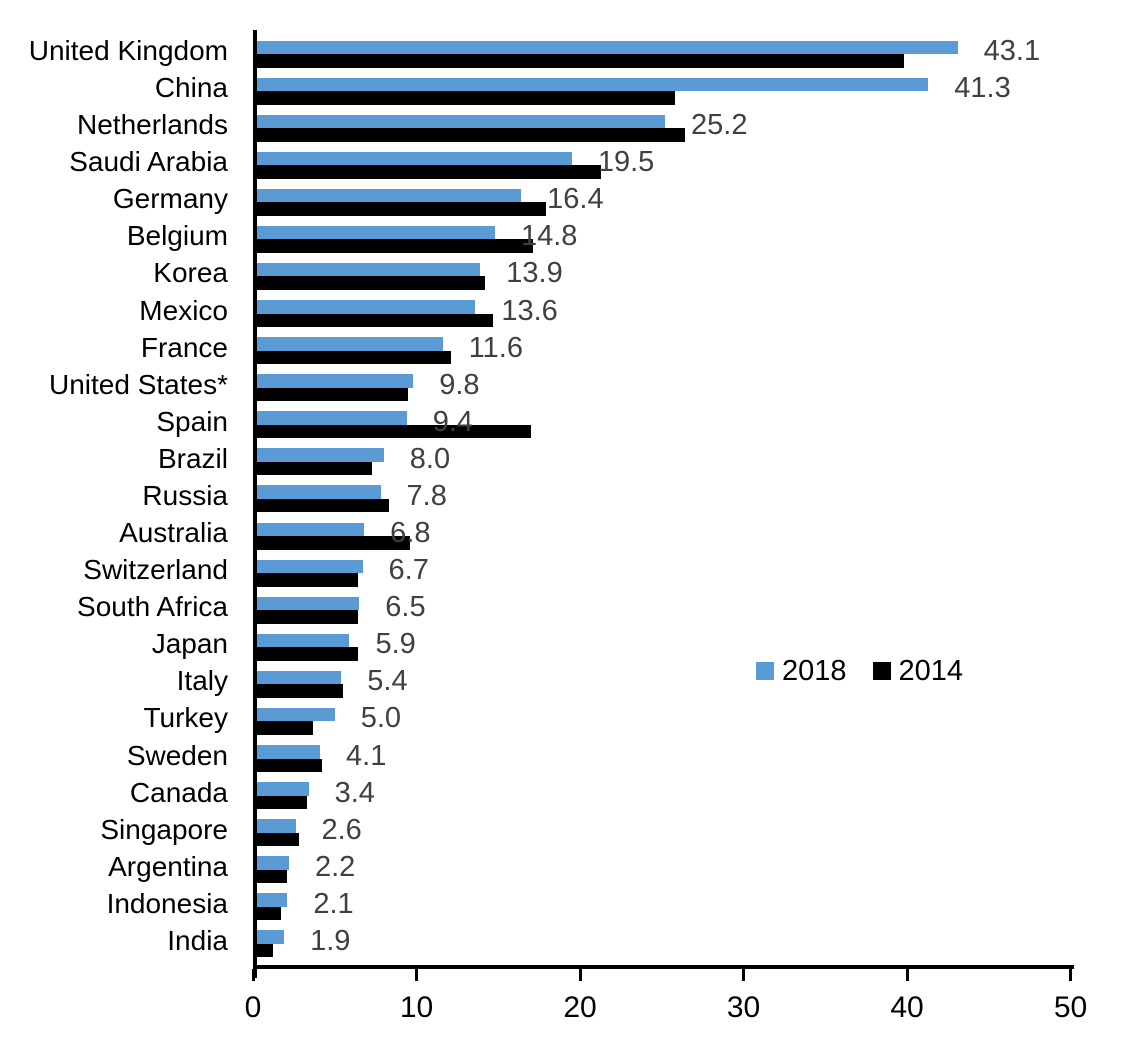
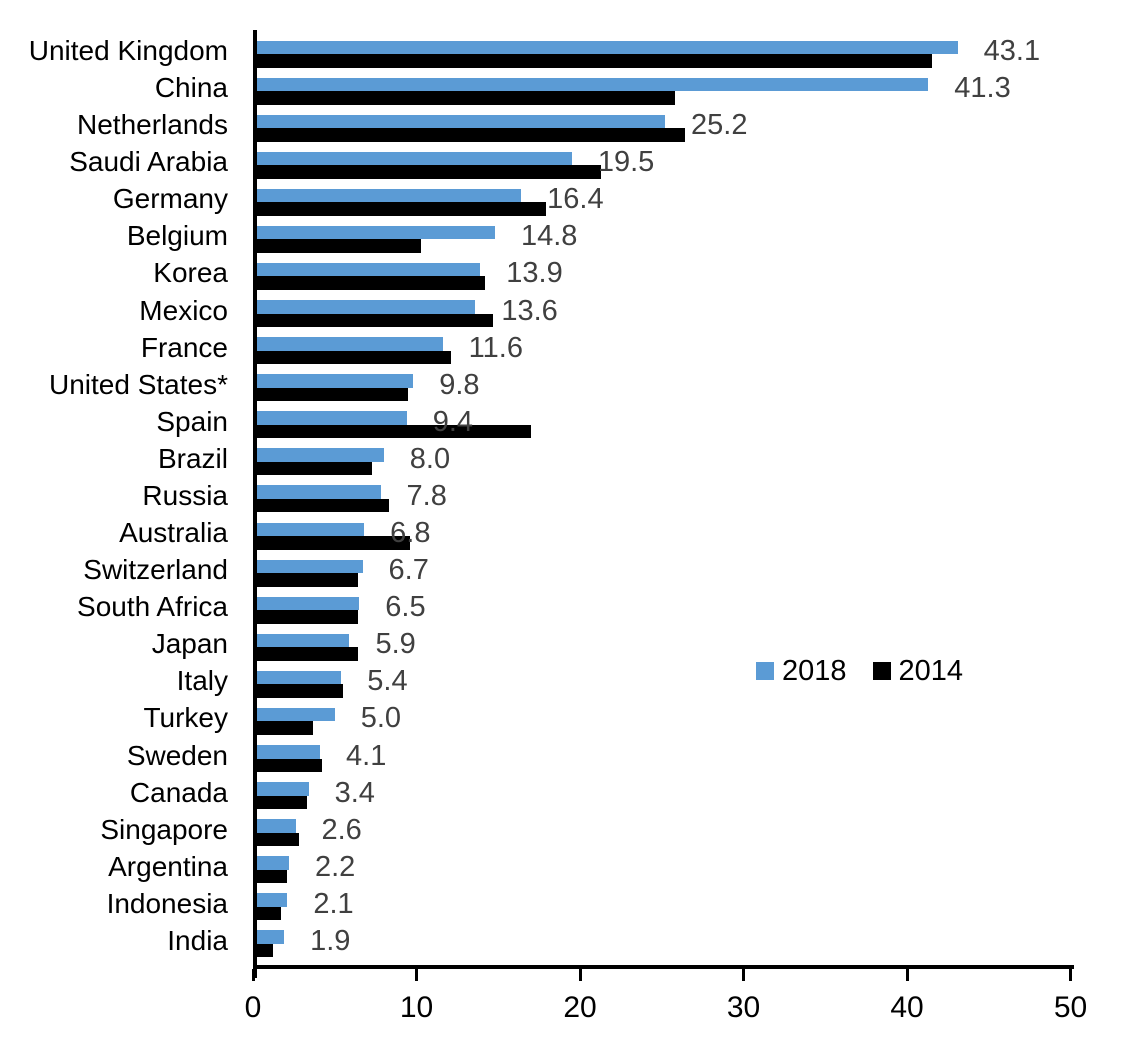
2014/United Kingdom: 39.8 -> 41.5
2014/Belgium: 17.1 -> 10.3
